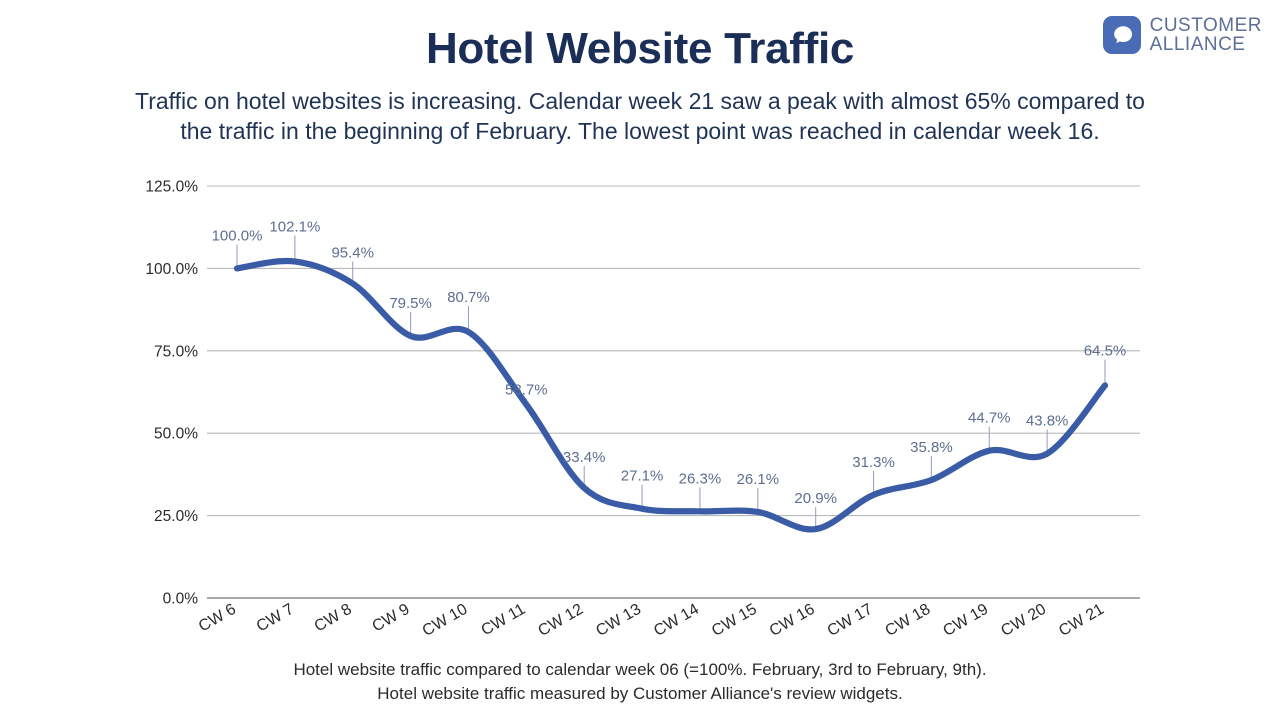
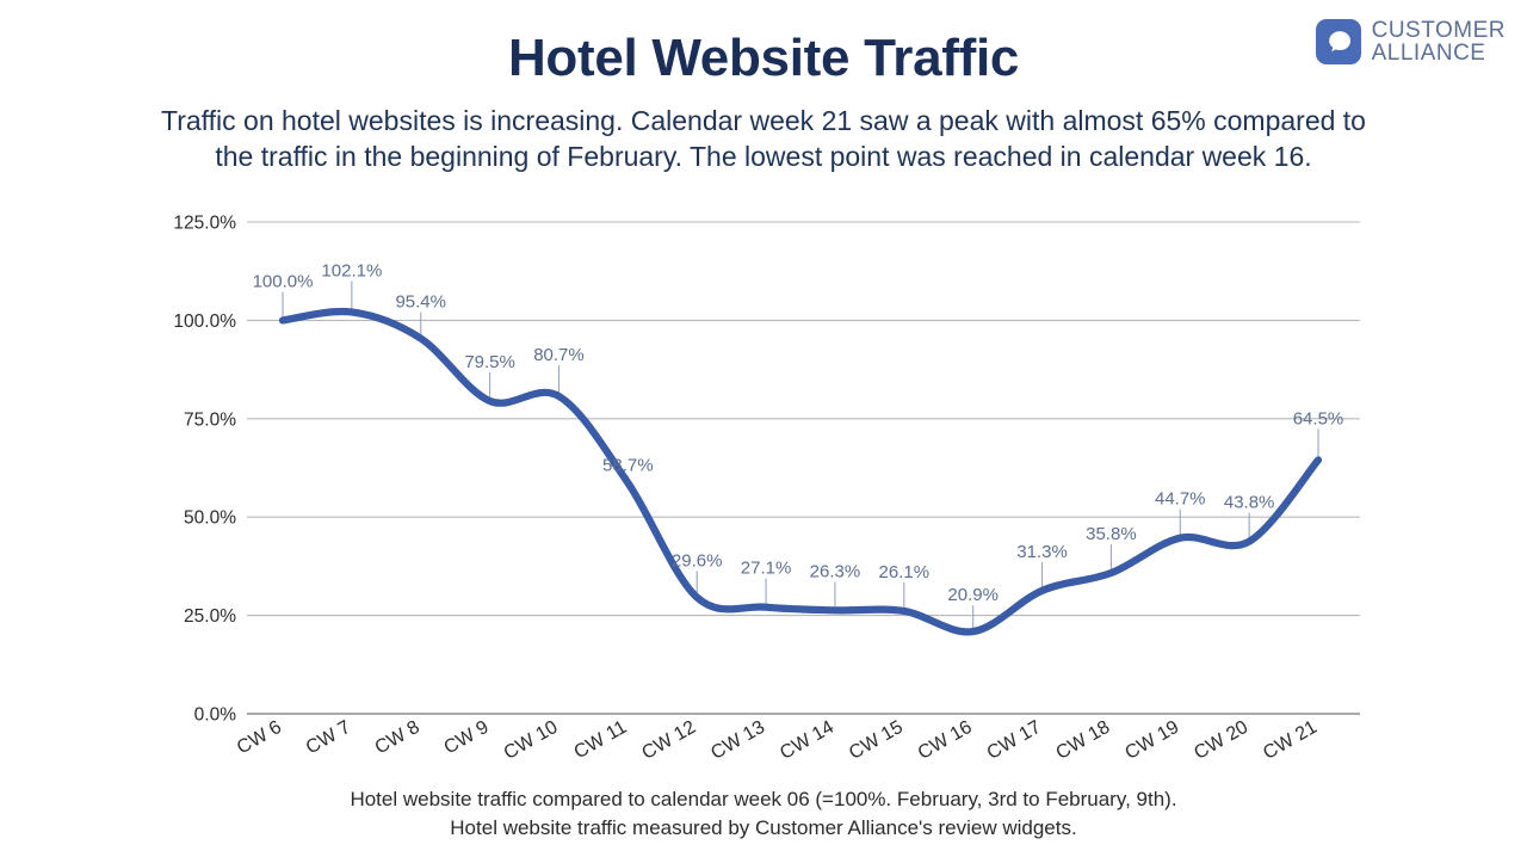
CW 12: 33.4% -> 29.6%
